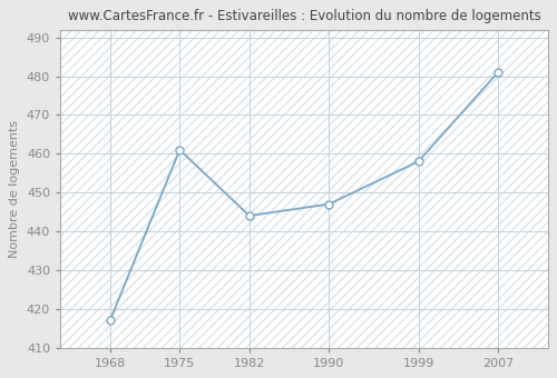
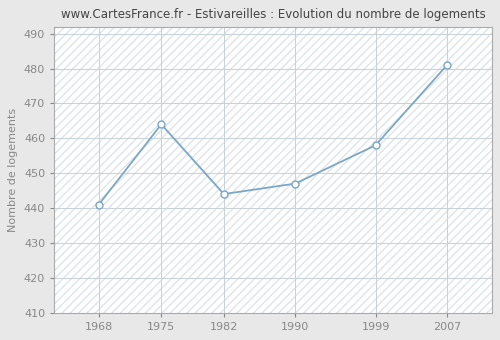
1968: 417 -> 441
1975: 461 -> 464
